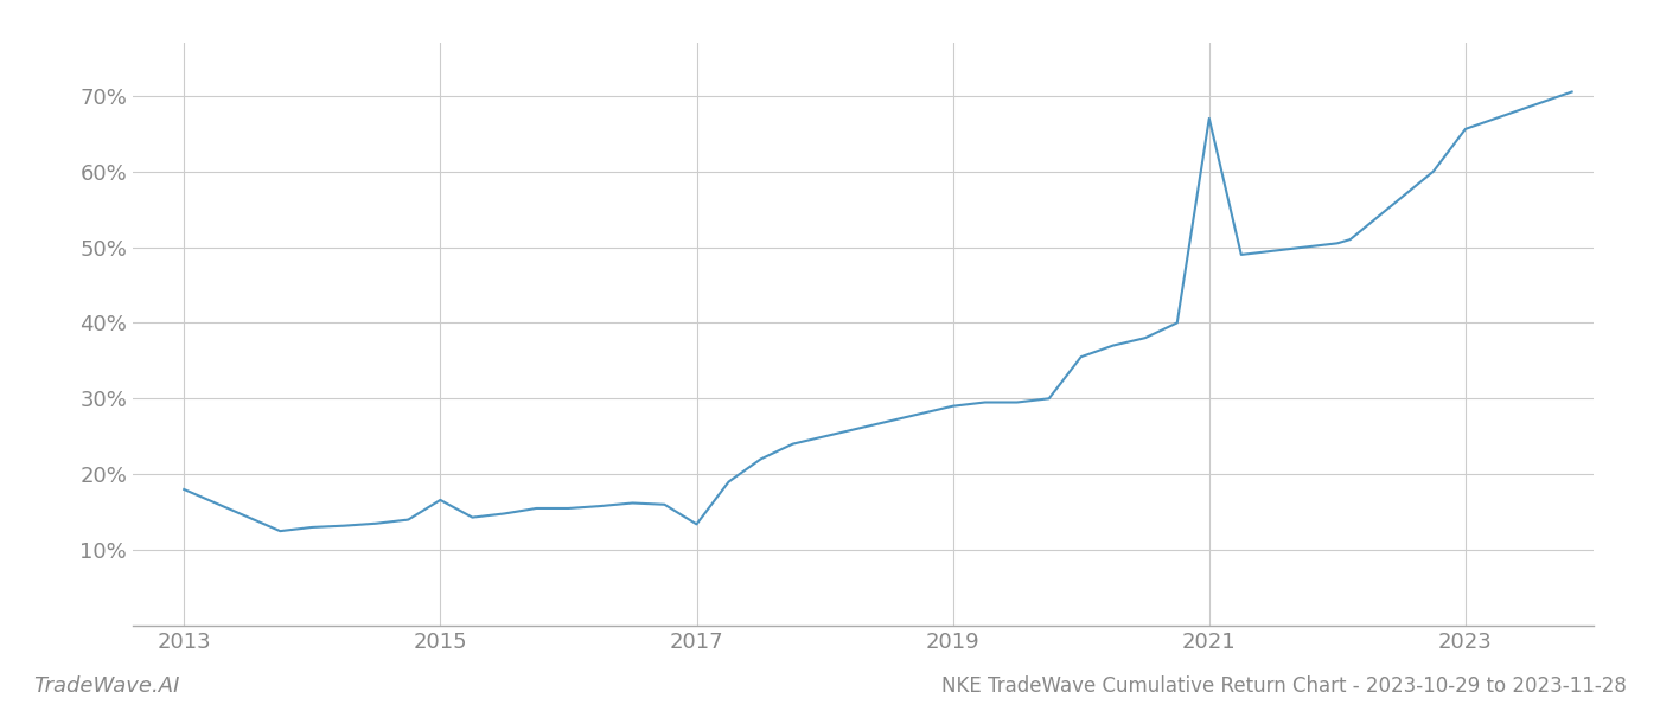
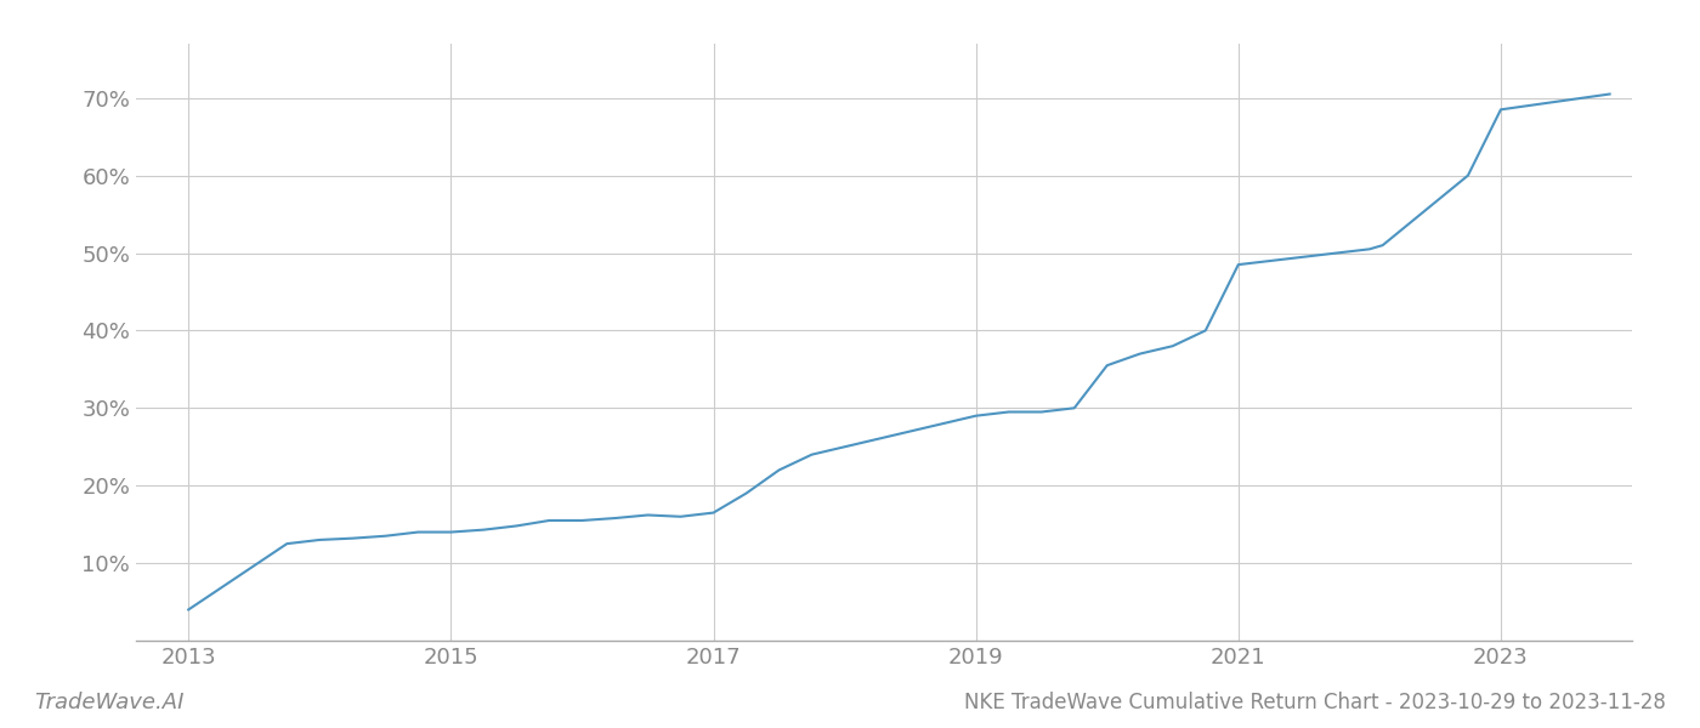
2013: 18.0% -> 4.0%
2015: 16.6% -> 14.0%
2017: 13.4% -> 16.5%
2021: 67.0% -> 48.5%
2023: 65.6% -> 68.5%
